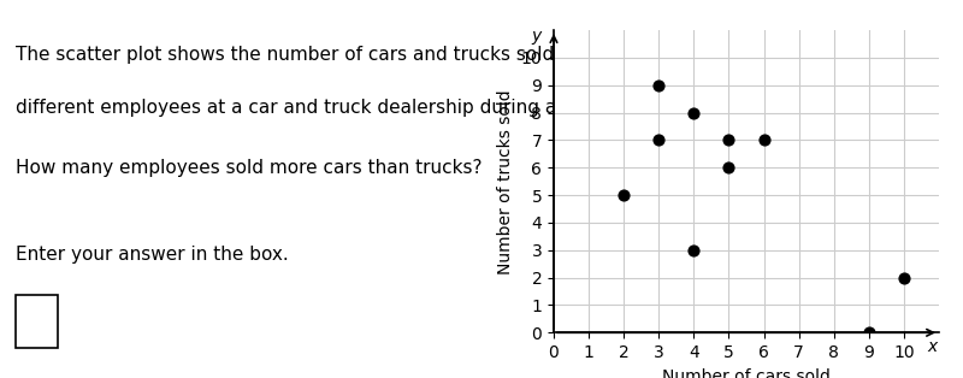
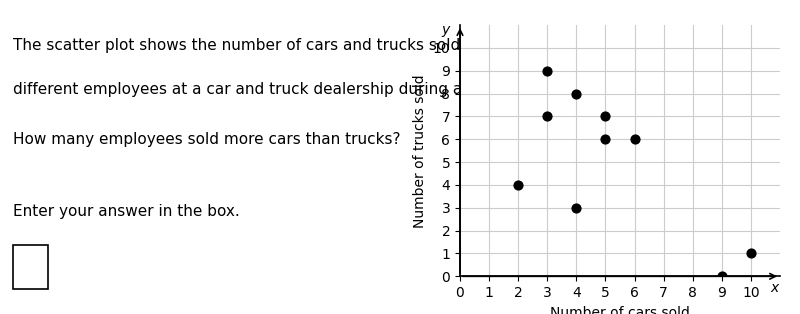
2: 5 -> 4
6: 7 -> 6
10: 2 -> 1
